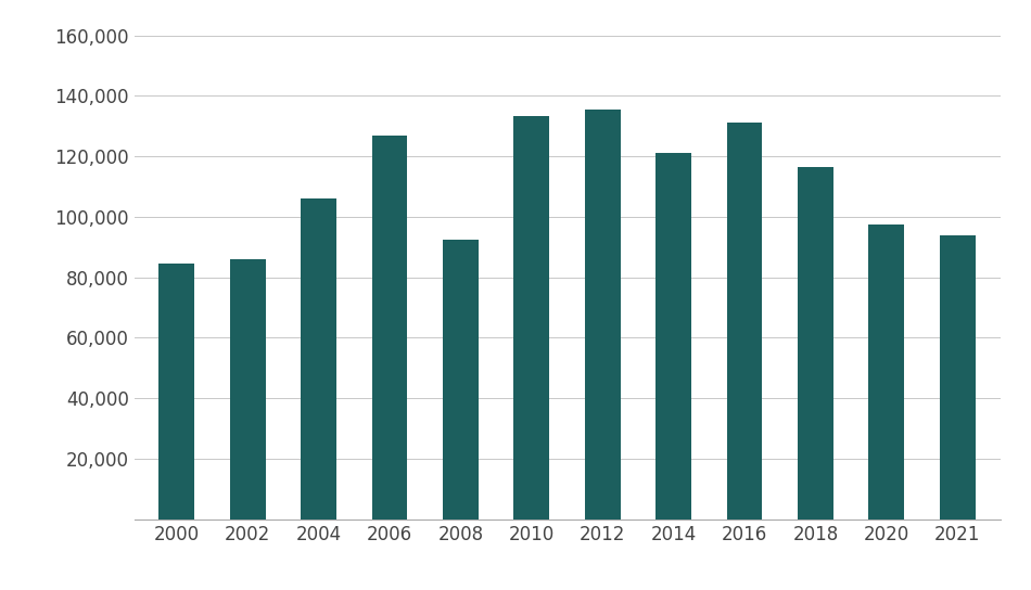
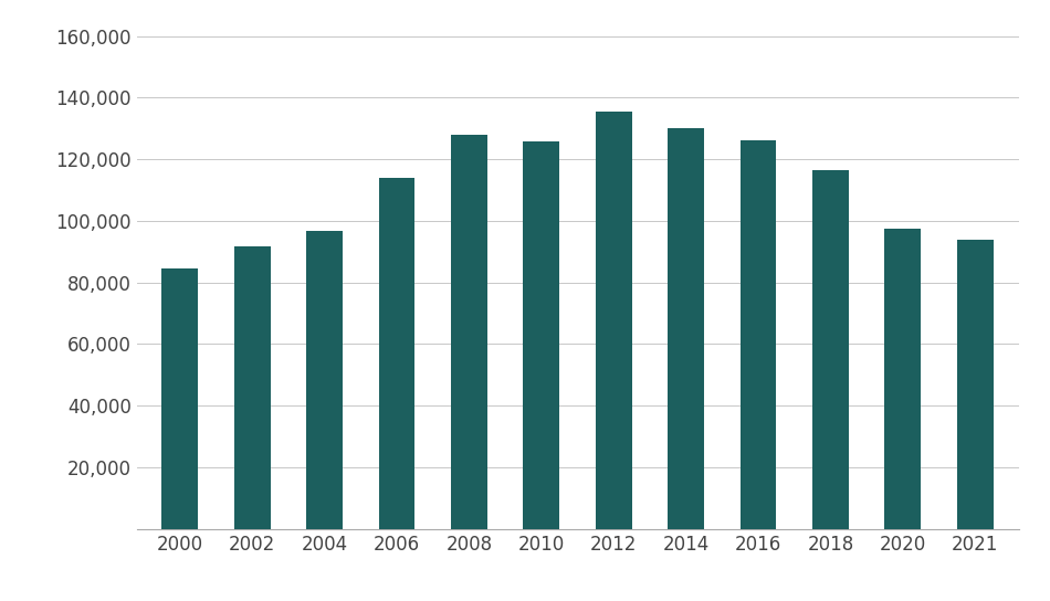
2002: 86,000 -> 91,800
2004: 106,000 -> 96,800
2006: 127,000 -> 113,800
2008: 92,500 -> 128,100
2010: 133,500 -> 125,800
2014: 121,000 -> 130,000
2016: 131,000 -> 126,000
